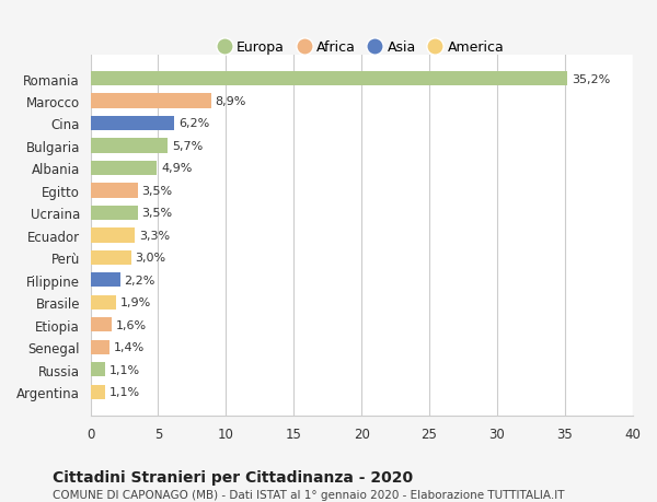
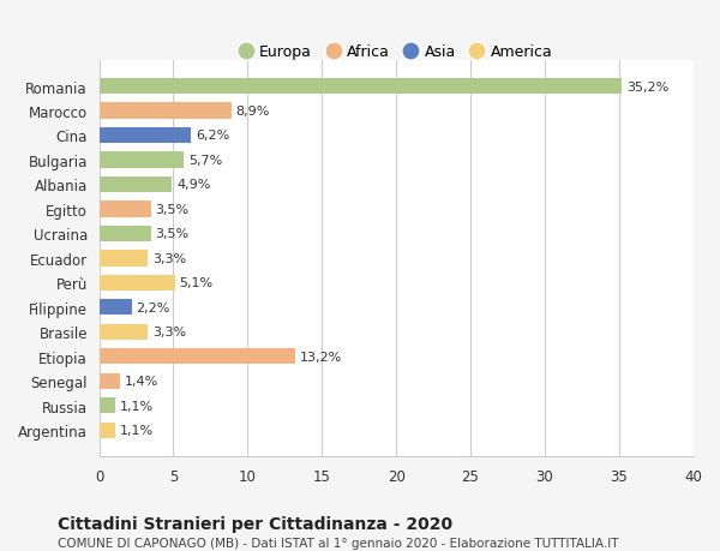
Perù: 3,0% -> 5,1%
Brasile: 1,9% -> 3,3%
Etiopia: 1,6% -> 13,2%
